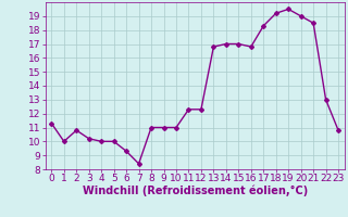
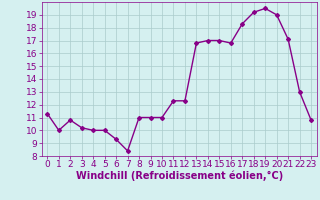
21: 18.5 -> 17.1
